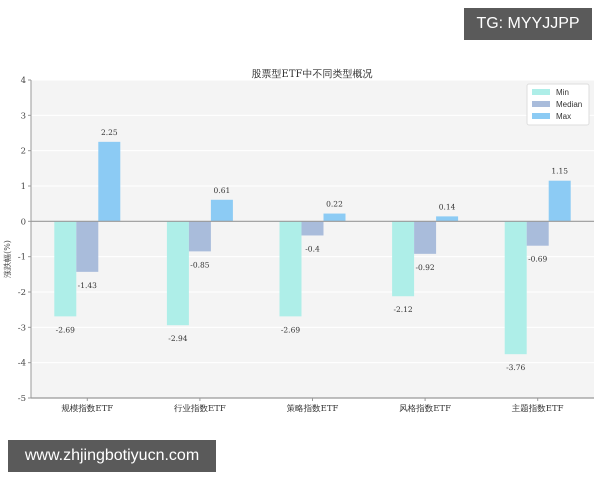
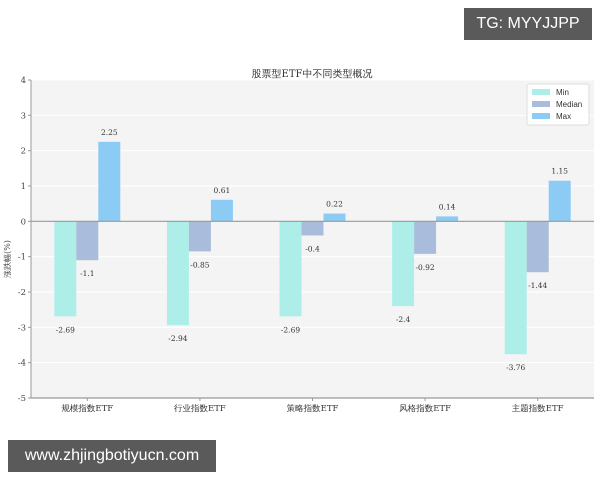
Median/规模指数ETF: -1.43 -> -1.1
Min/风格指数ETF: -2.12 -> -2.4
Median/主题指数ETF: -0.69 -> -1.44
